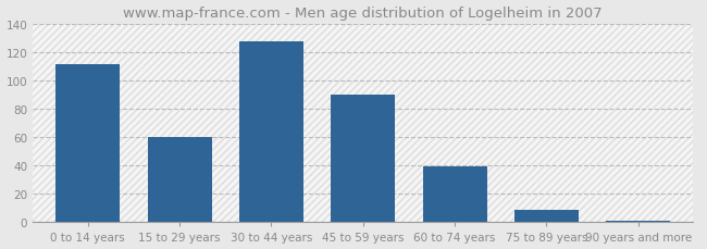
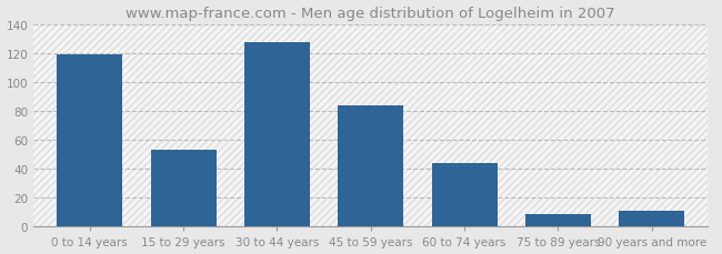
0 to 14 years: 111 -> 119
15 to 29 years: 60 -> 53
45 to 59 years: 90 -> 84
60 to 74 years: 39 -> 44
90 years and more: 1 -> 11
